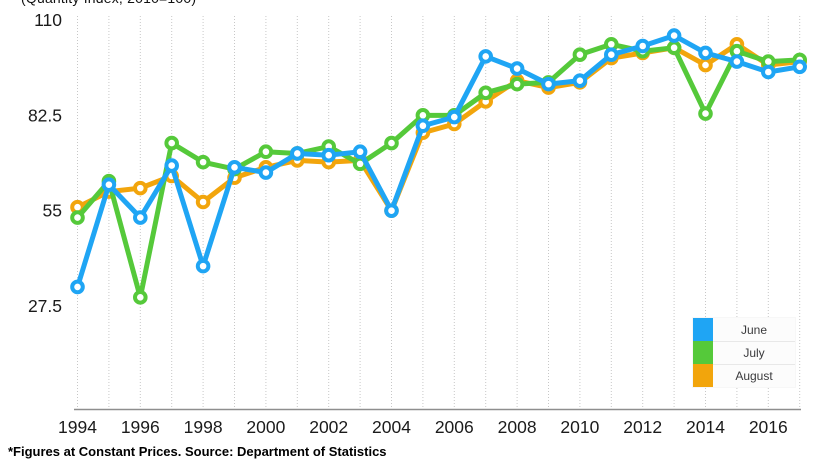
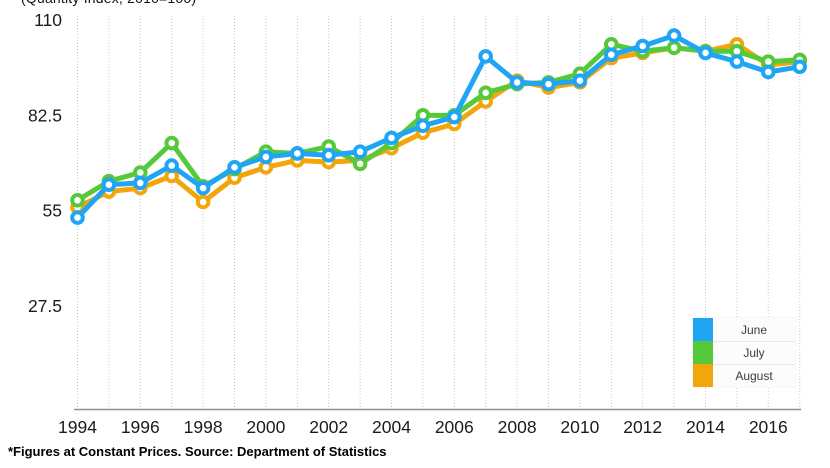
June/1994: 33 -> 53
July/1994: 53 -> 58
June/1996: 53 -> 63
July/1996: 30 -> 66
June/1998: 39 -> 62
July/1998: 69 -> 62
June/2000: 66 -> 70
June/2004: 55 -> 76
August/2004: 55 -> 73
June/2008: 96 -> 92
July/2010: 100 -> 94
July/2014: 83 -> 101
August/2014: 97 -> 101
